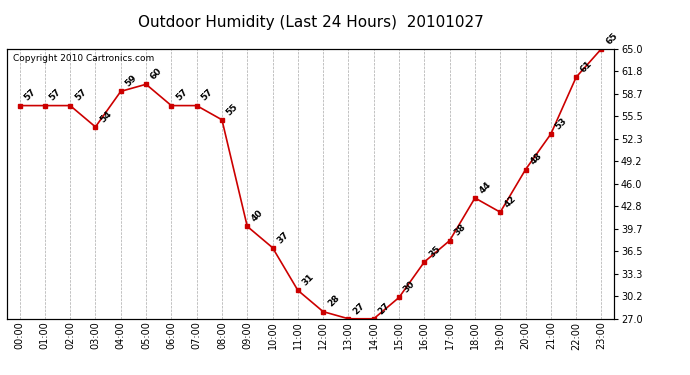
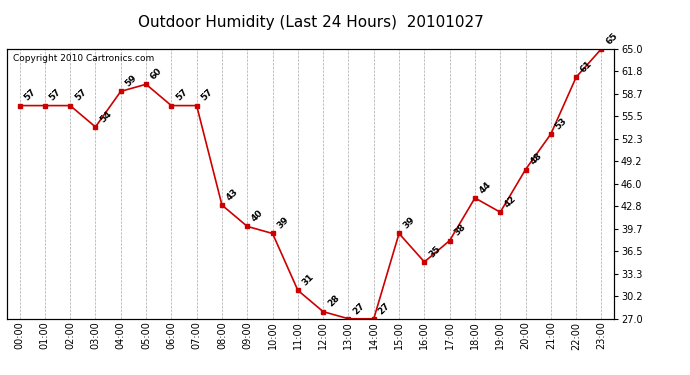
08:00: 55 -> 43
10:00: 37 -> 39
15:00: 30 -> 39
